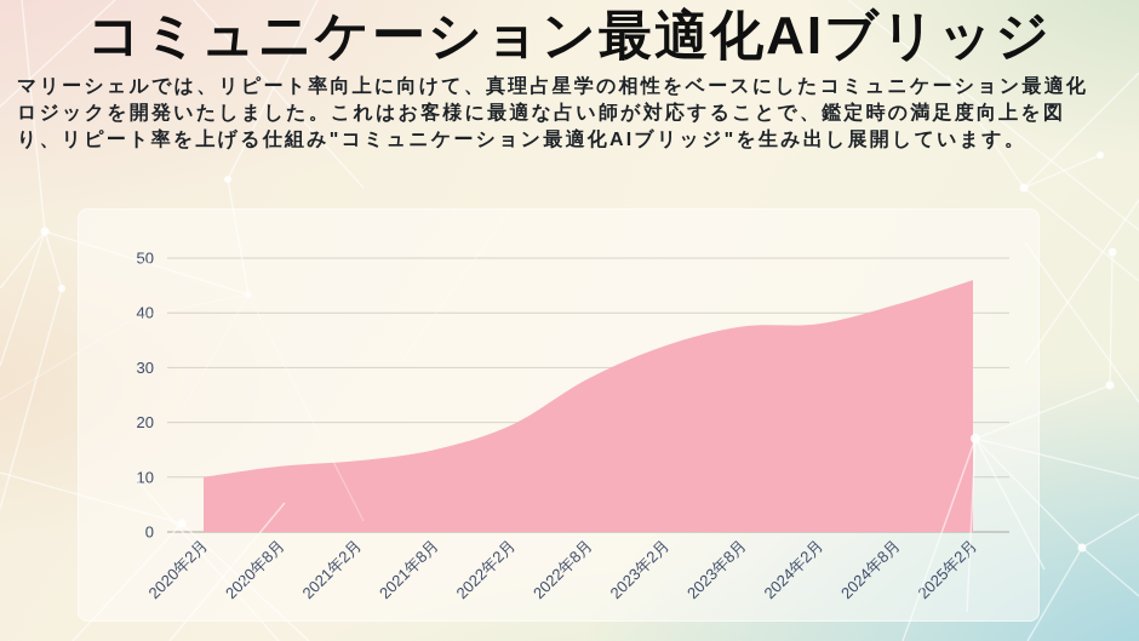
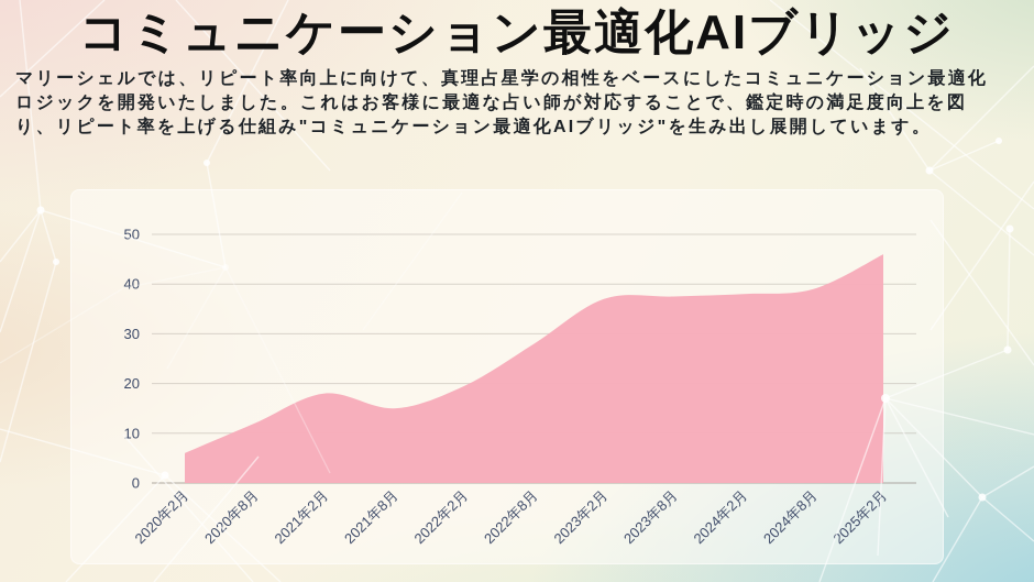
2020年2月: 10 -> 6
2021年2月: 13 -> 18
2023年2月: 34 -> 37
2024年8月: 42 -> 39
